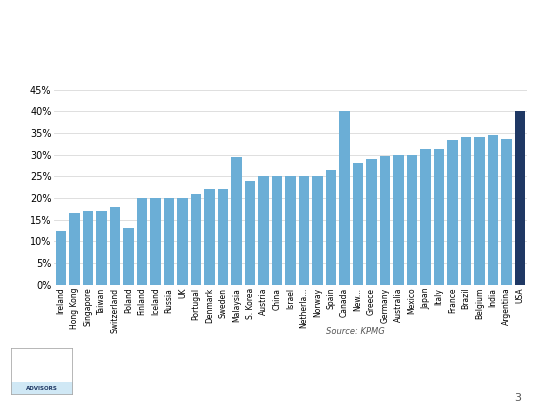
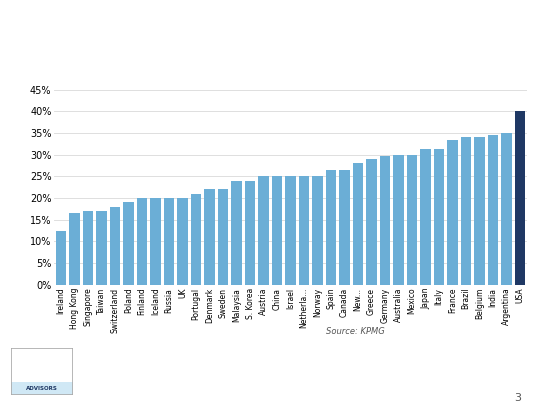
Poland: 13.0% -> 19.0%
Malaysia: 29.5% -> 24.0%
Canada: 40.0% -> 26.5%
Argentina: 33.5% -> 35.0%
